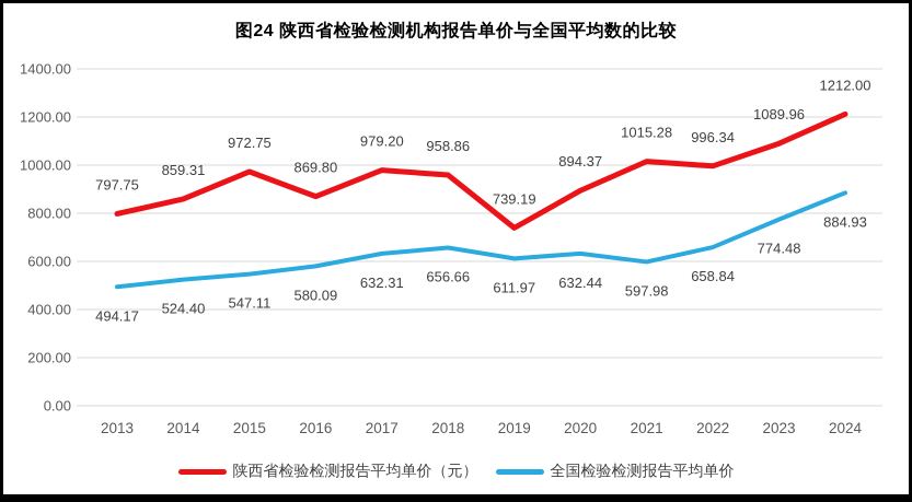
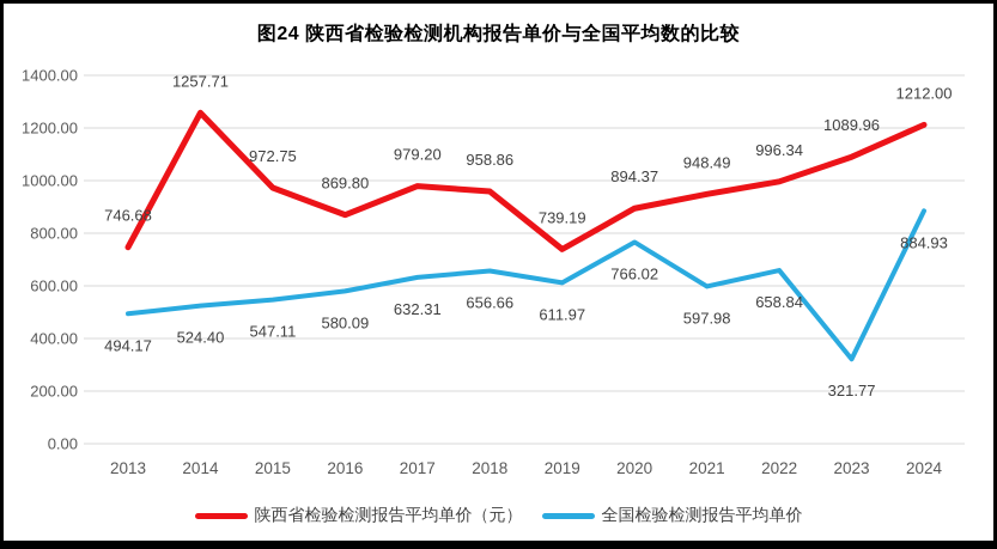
陕西省检验检测报告平均单价（元）/2013: 797.75 -> 746.68
陕西省检验检测报告平均单价（元）/2014: 859.31 -> 1257.71
全国检验检测报告平均单价/2020: 632.44 -> 766.02
陕西省检验检测报告平均单价（元）/2021: 1015.28 -> 948.49
全国检验检测报告平均单价/2023: 774.48 -> 321.77
